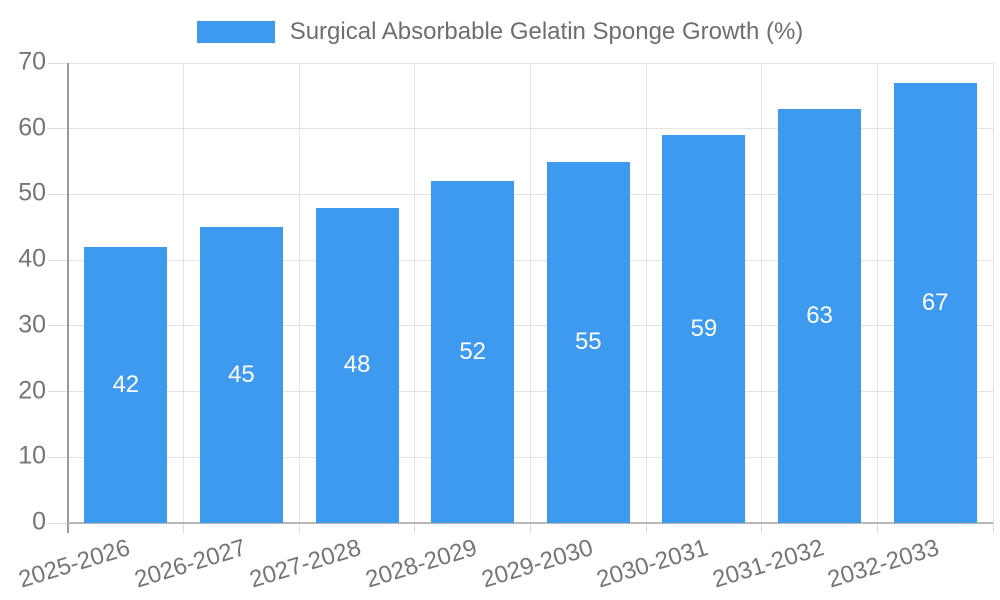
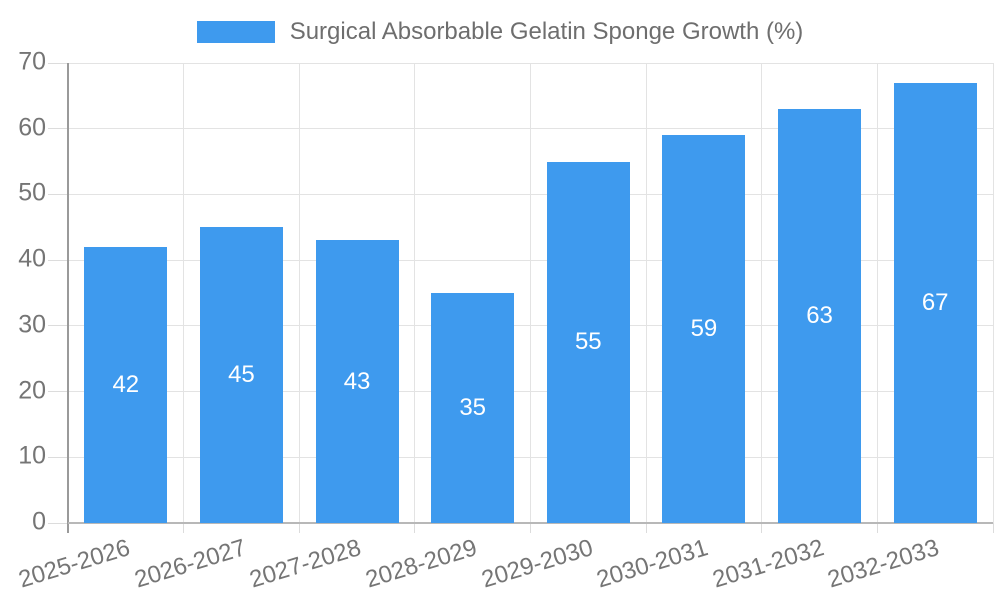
2027-2028: 48 -> 43
2028-2029: 52 -> 35
